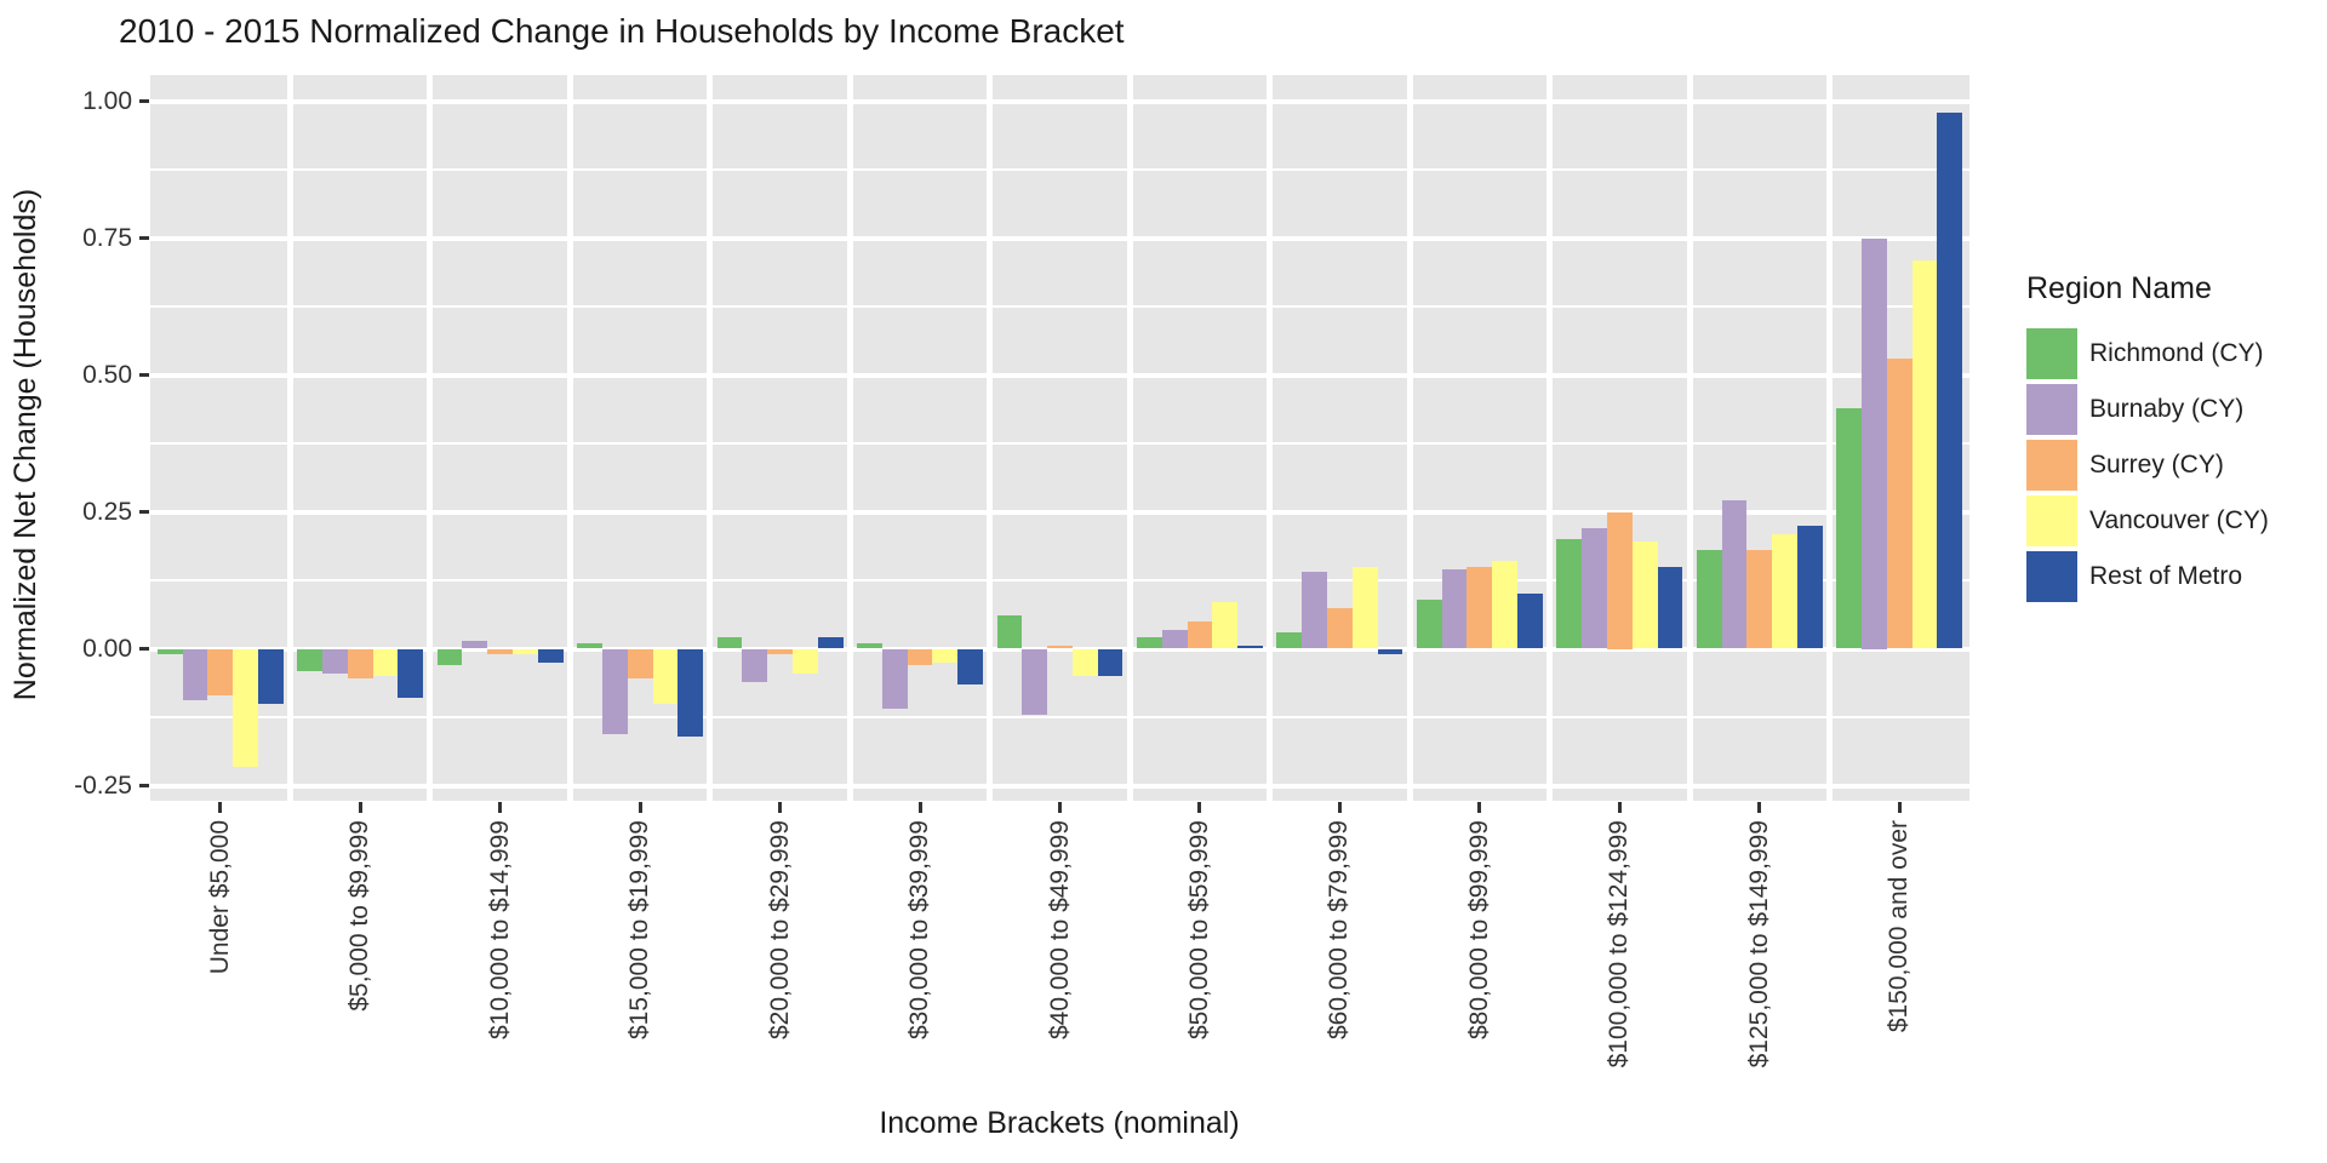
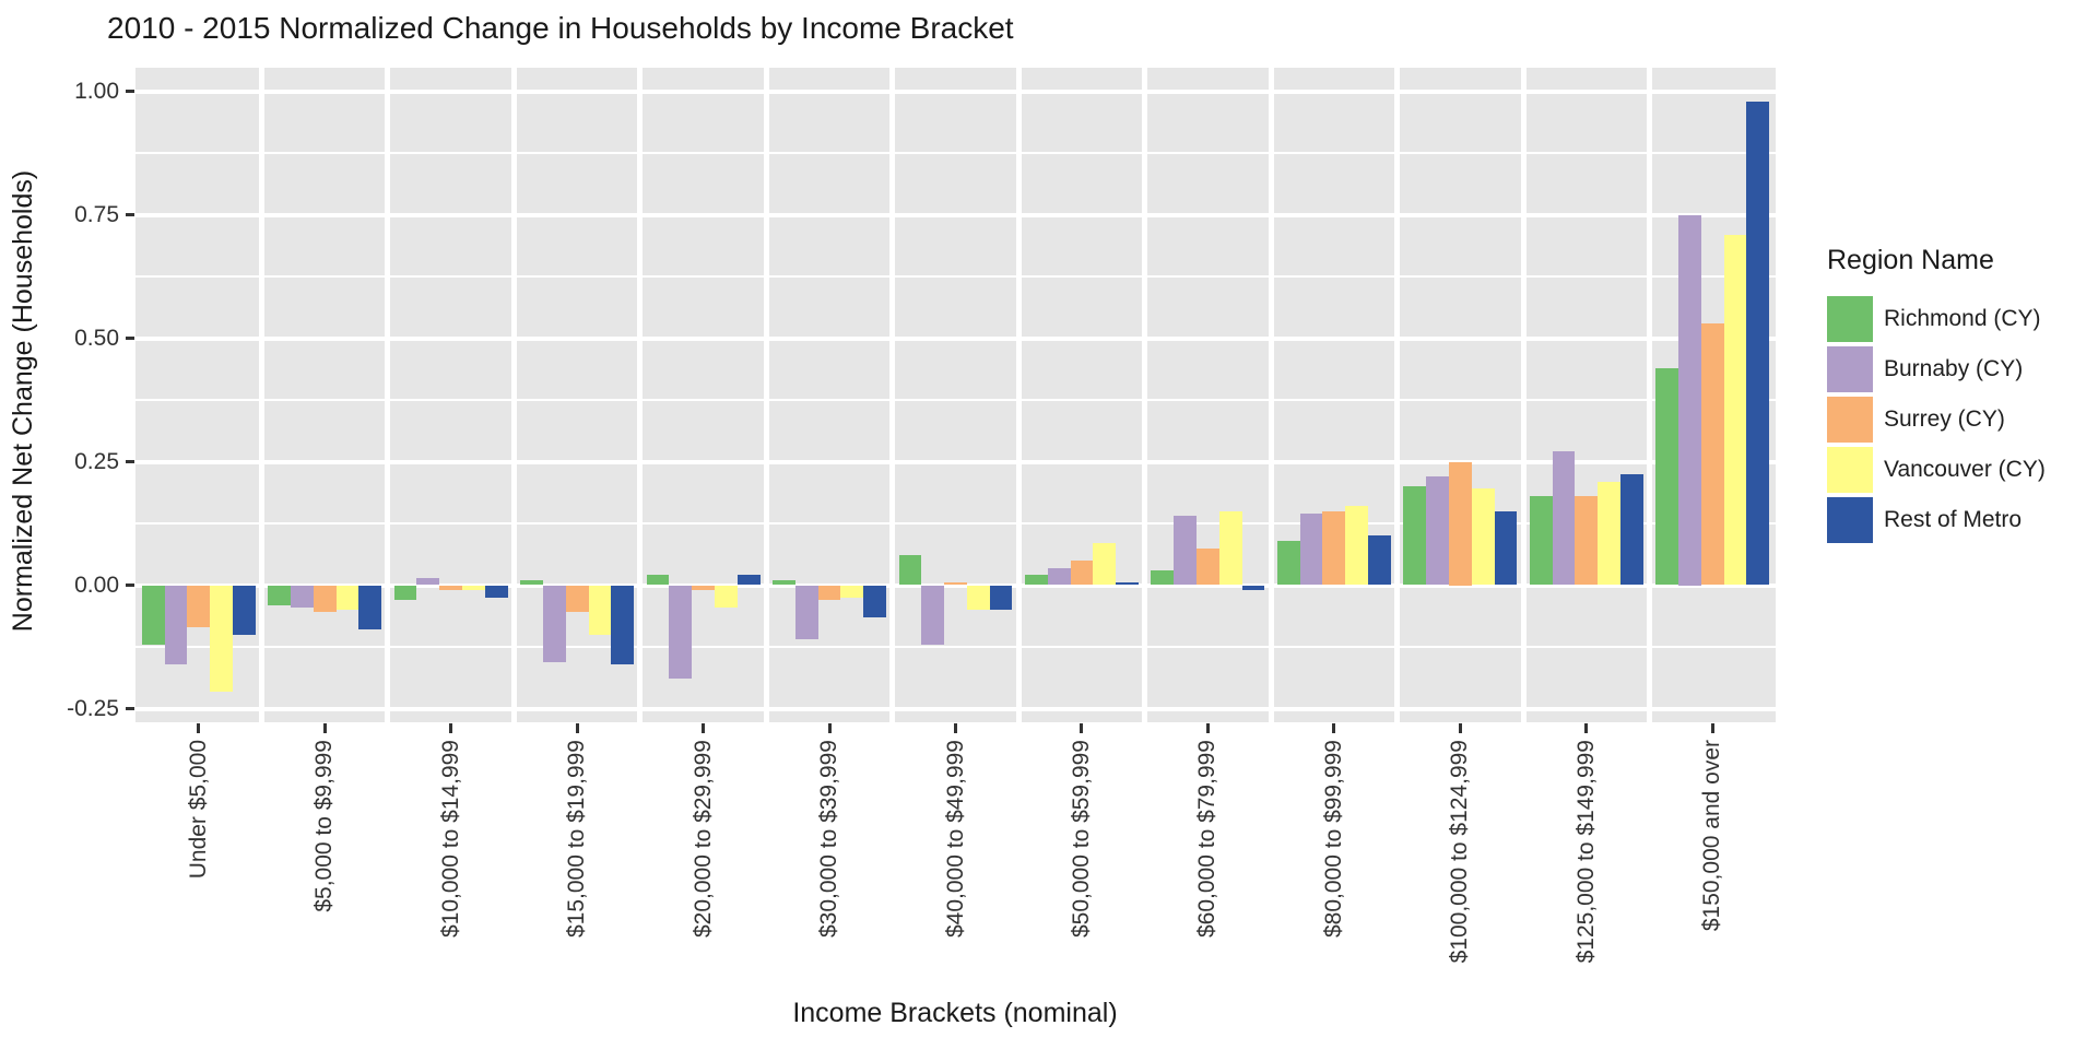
Richmond (CY)/Under $5,000: -0.01 -> -0.12
Burnaby (CY)/Under $5,000: -0.10 -> -0.16
Burnaby (CY)/$20,000 to $29,999: -0.06 -> -0.19
